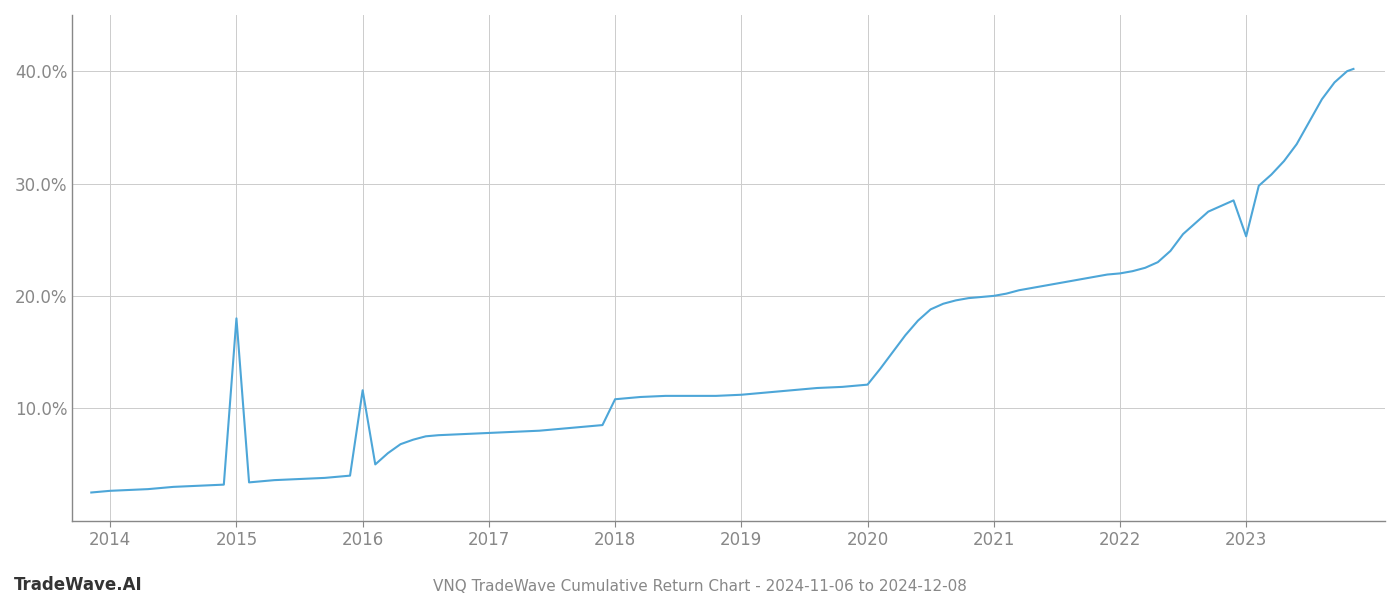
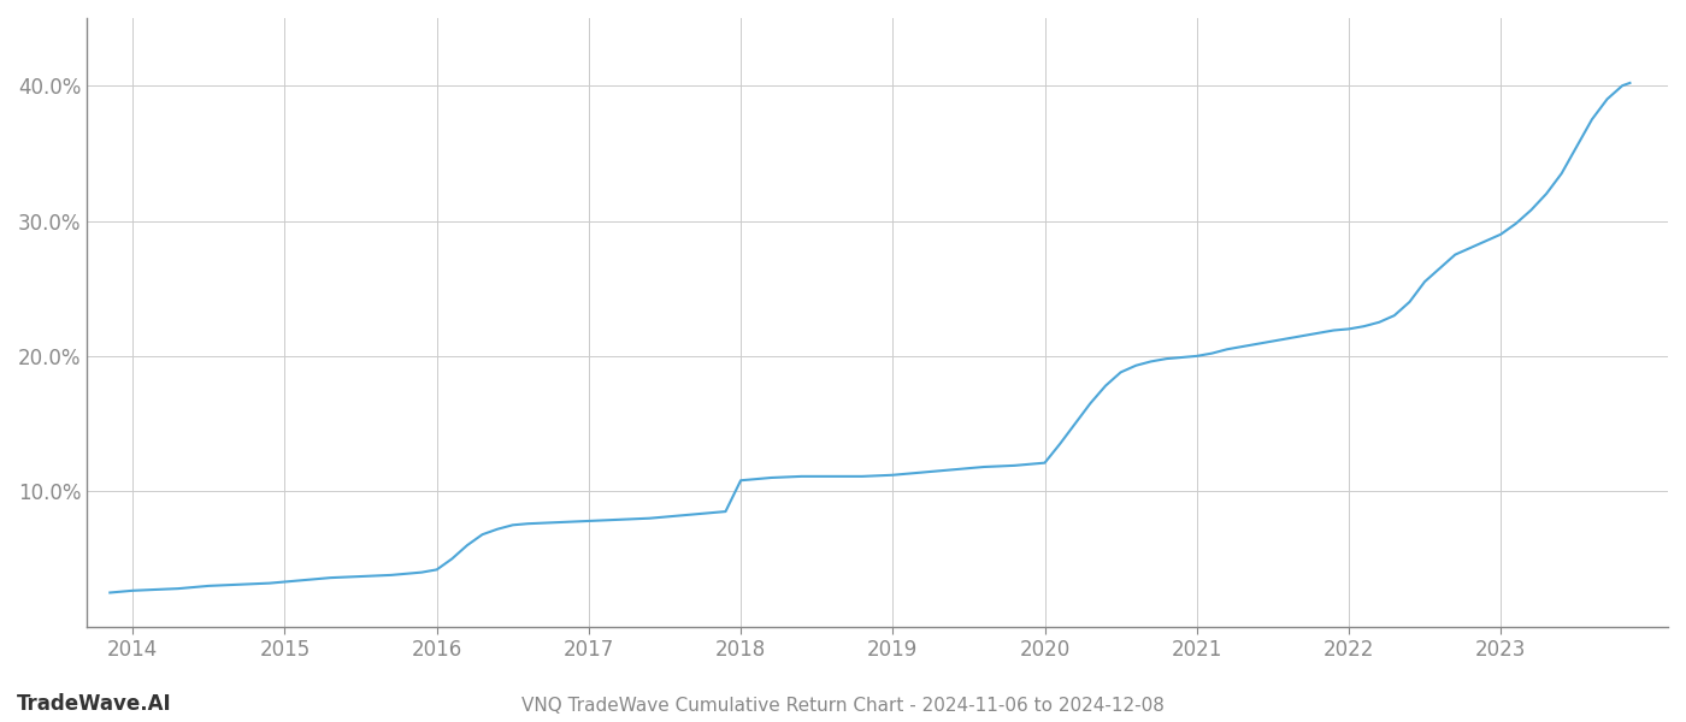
2015: 18.0% -> 3.3%
2016: 11.6% -> 4.2%
2023: 25.3% -> 29.0%
